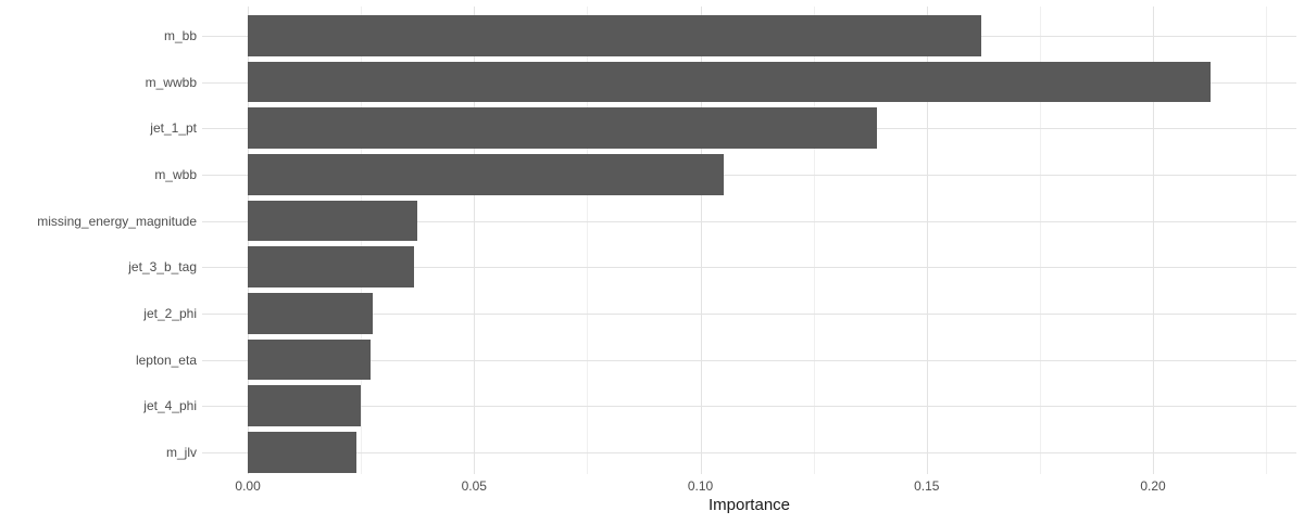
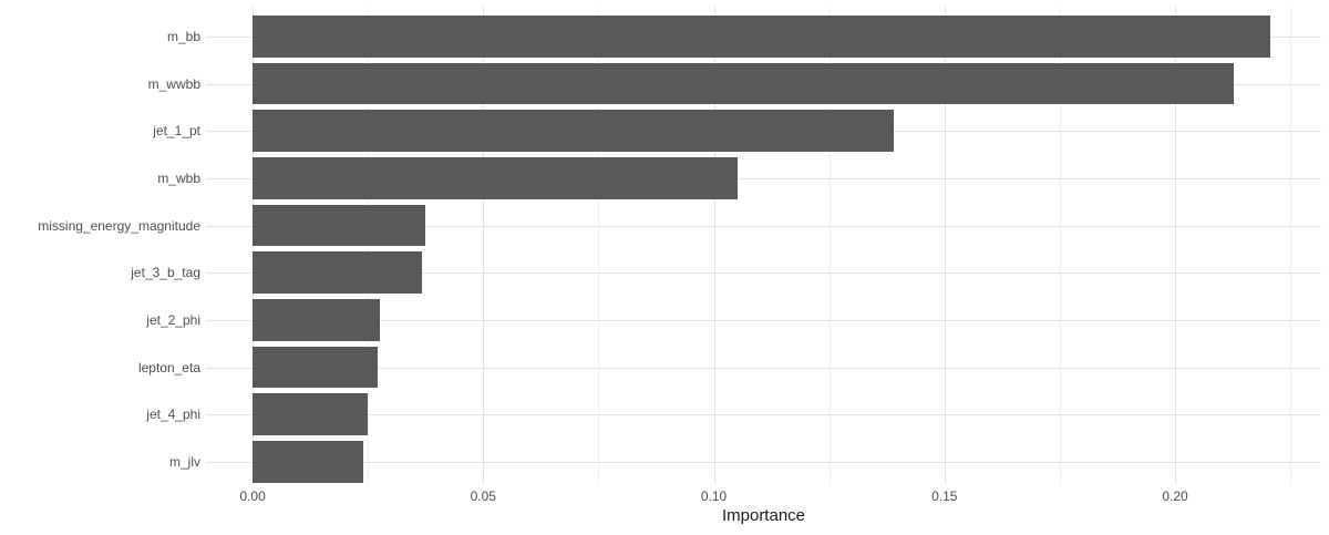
m_bb: 0.162 -> 0.221
